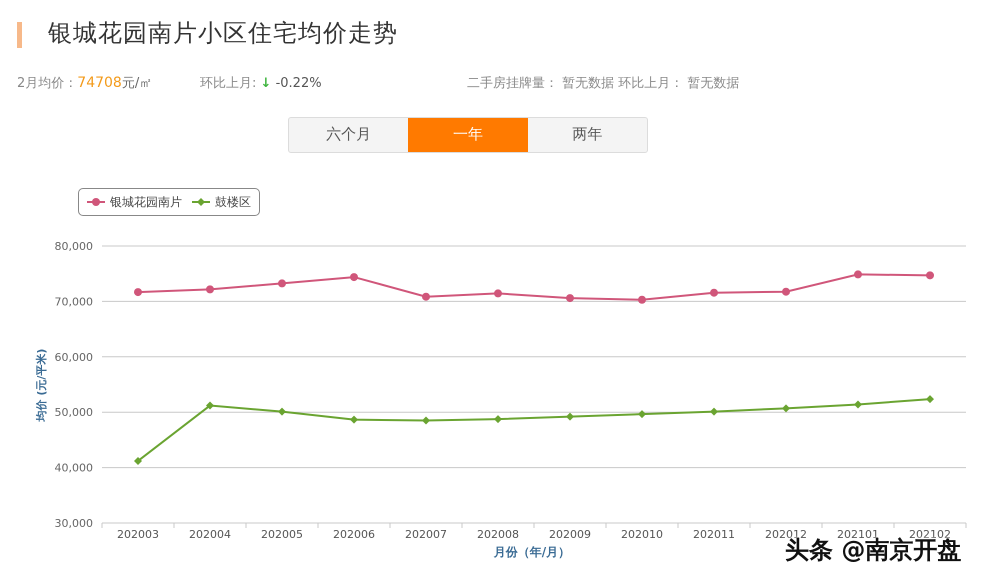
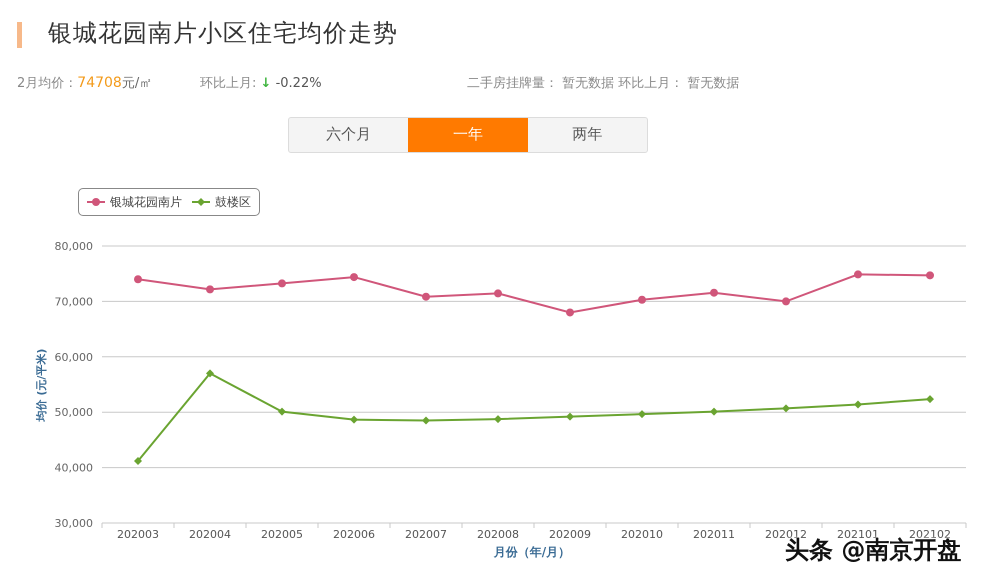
银城花园南片/202003: 72000 -> 74000
鼓楼区/202004: 51000 -> 57000
银城花园南片/202009: 71000 -> 68000
银城花园南片/202012: 72000 -> 70000
